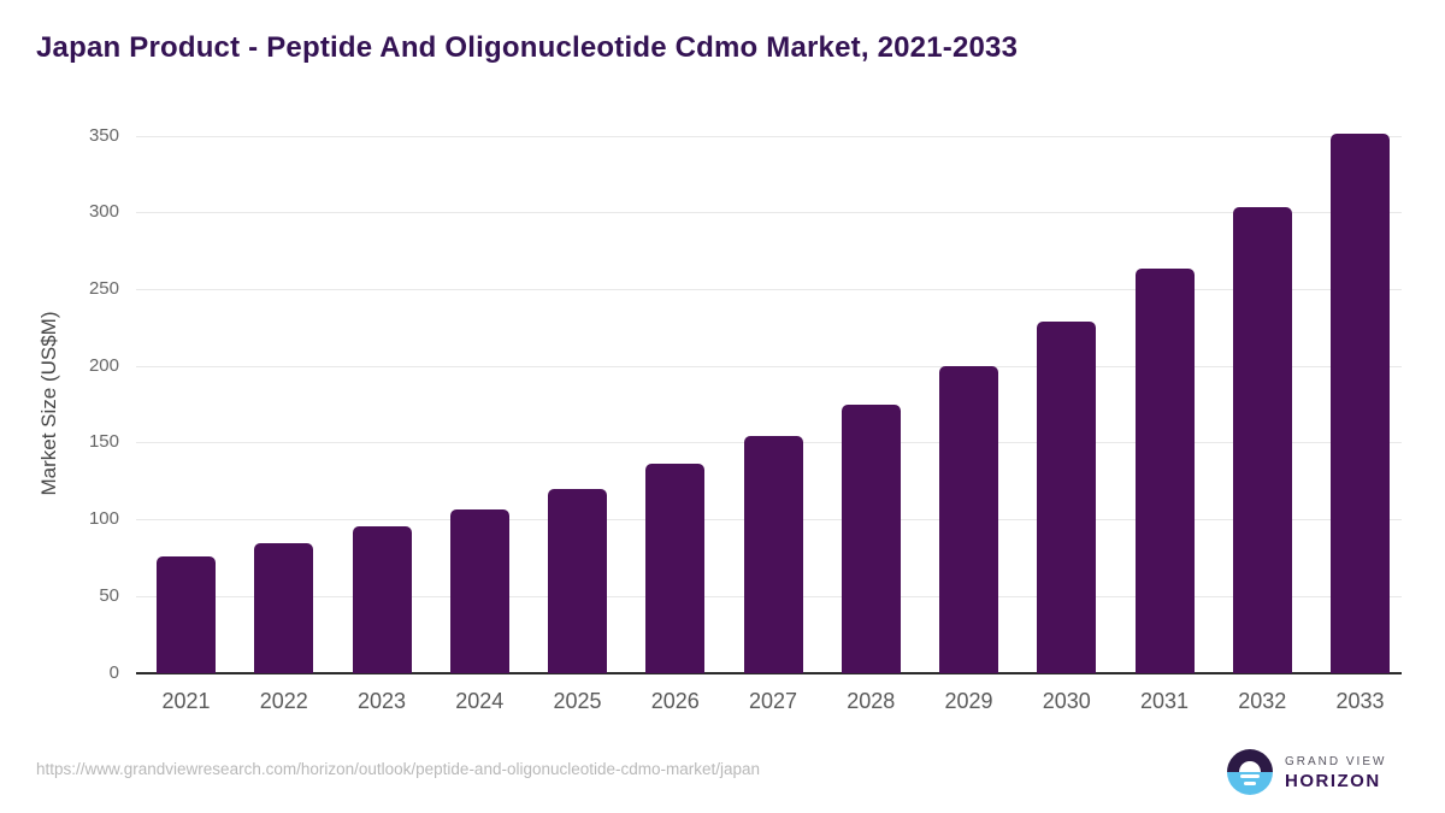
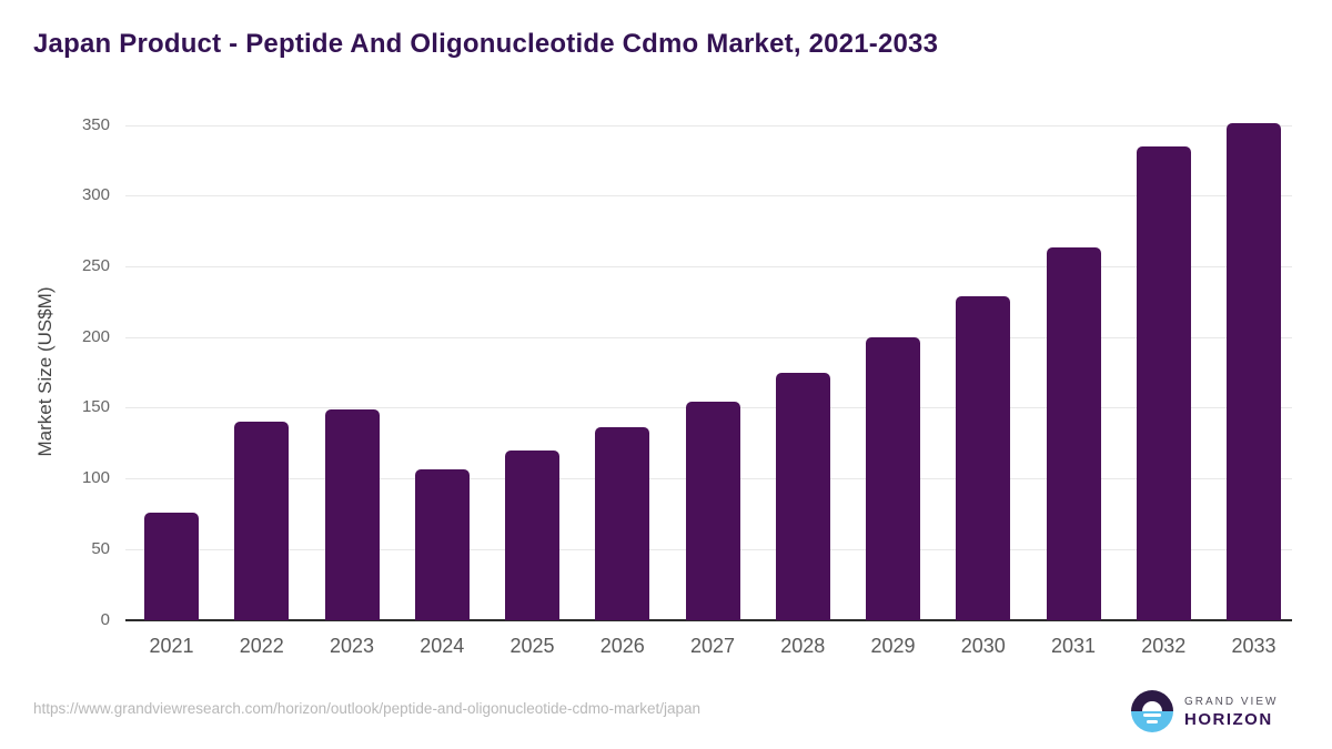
2022: 84 -> 140
2023: 95 -> 149
2032: 303 -> 335
